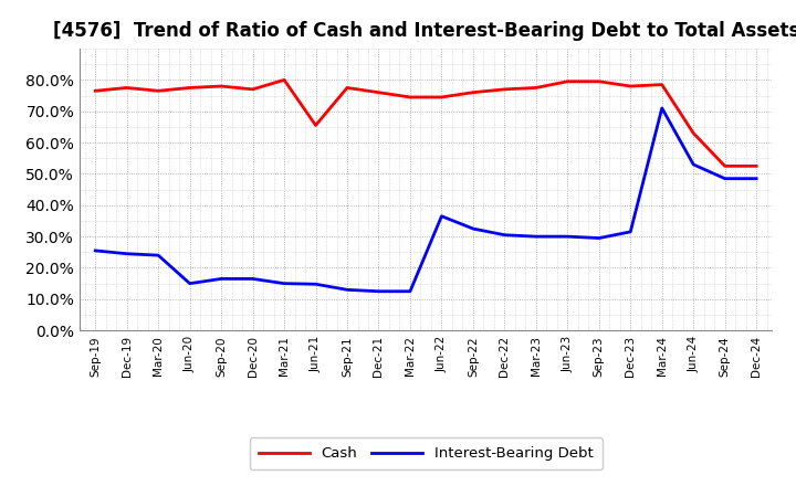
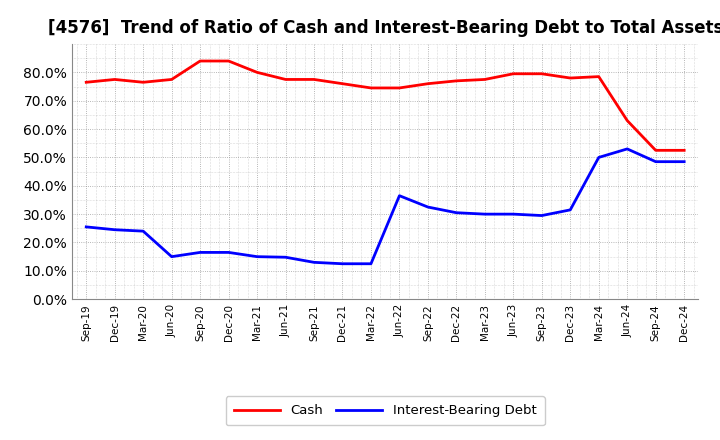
Cash/Sep-20: 78.0% -> 84.0%
Cash/Dec-20: 77.0% -> 84.0%
Cash/Jun-21: 65.5% -> 77.5%
Interest-Bearing Debt/Mar-24: 71.0% -> 50.0%
